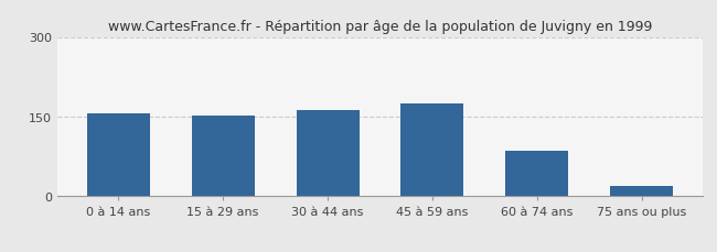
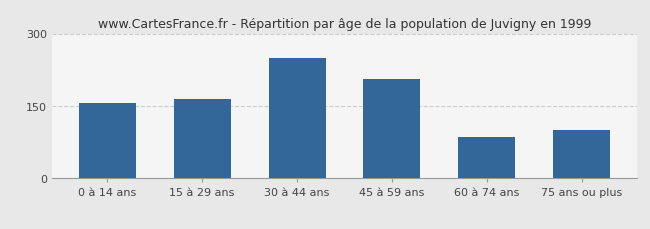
15 à 29 ans: 152 -> 165
30 à 44 ans: 163 -> 250
45 à 59 ans: 175 -> 205
75 ans ou plus: 20 -> 100
